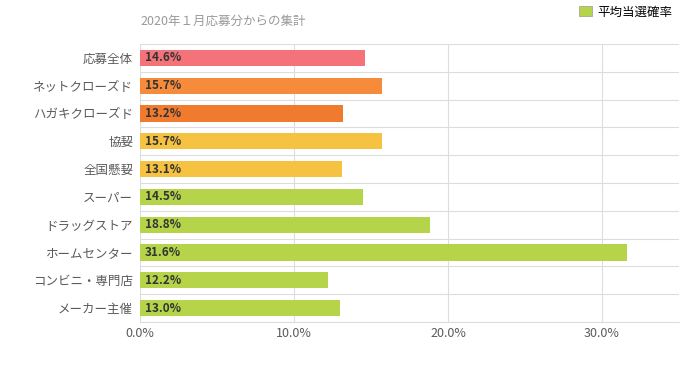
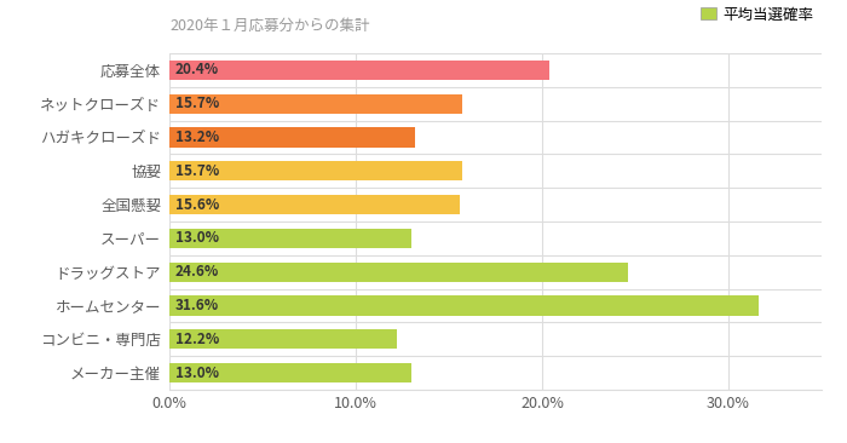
応募全体: 14.6% -> 20.4%
全国懸㛃: 13.1% -> 15.6%
スーパー: 14.5% -> 13.0%
ドラッグストア: 18.8% -> 24.6%
